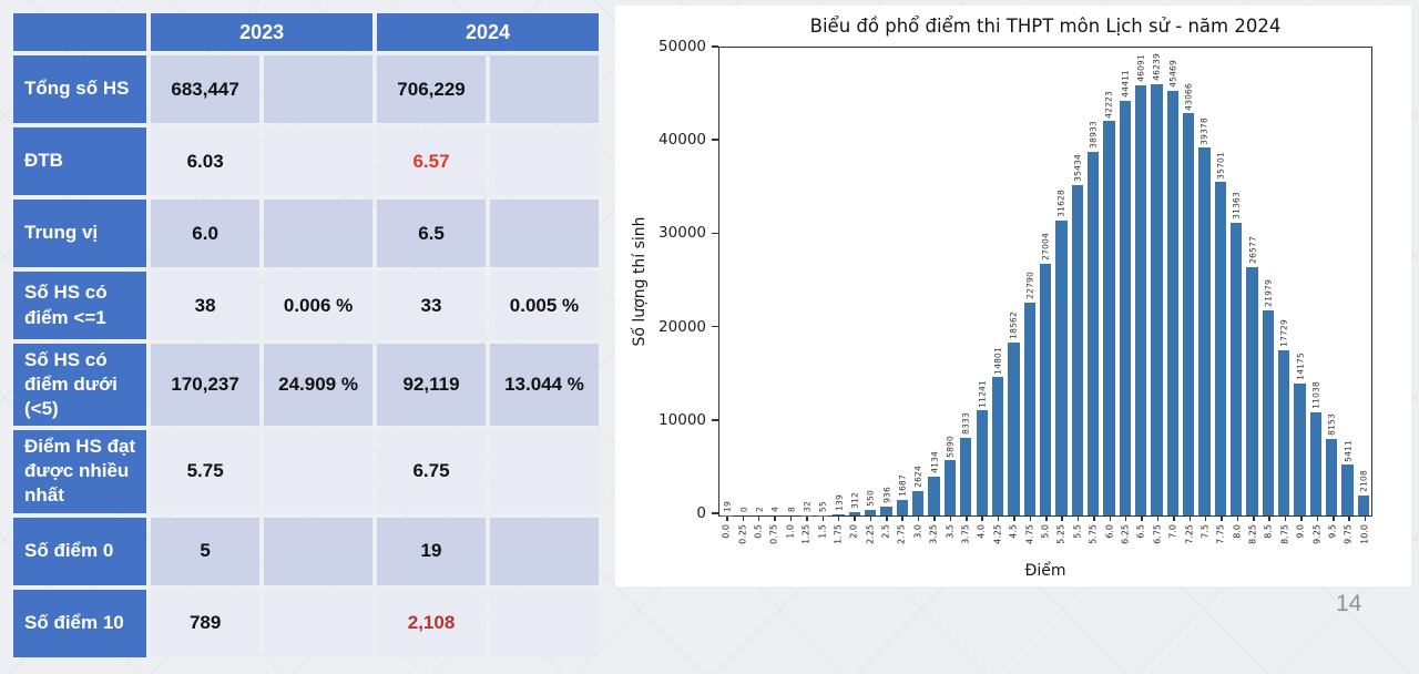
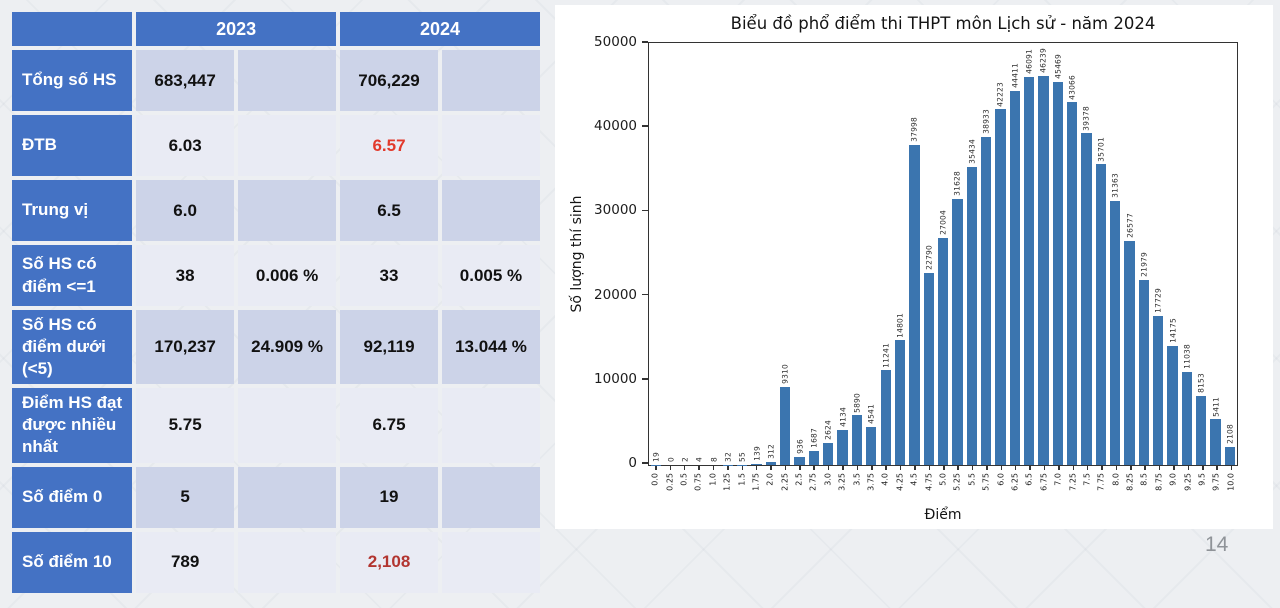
2.25: 550 -> 9310
3.75: 8333 -> 4541
4.5: 18562 -> 37998
